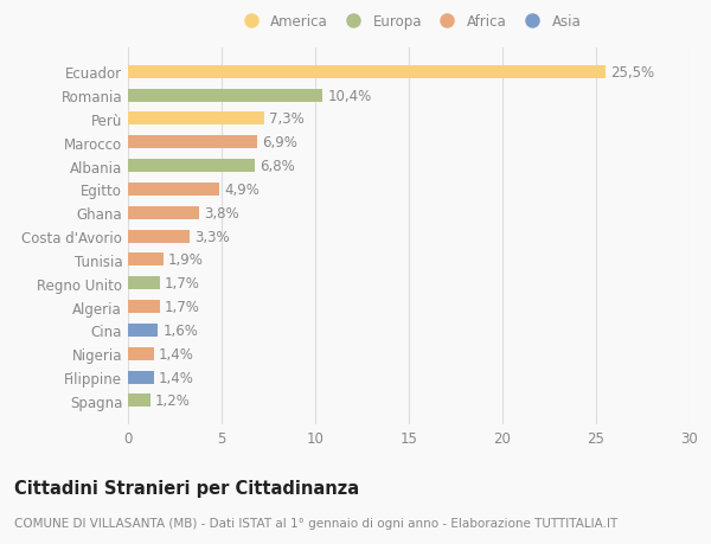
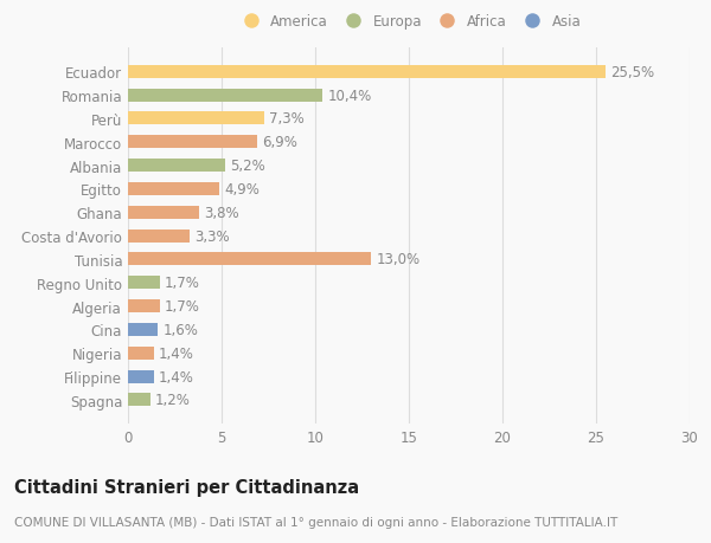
Albania: 6,8% -> 5,2%
Tunisia: 1,9% -> 13,0%
